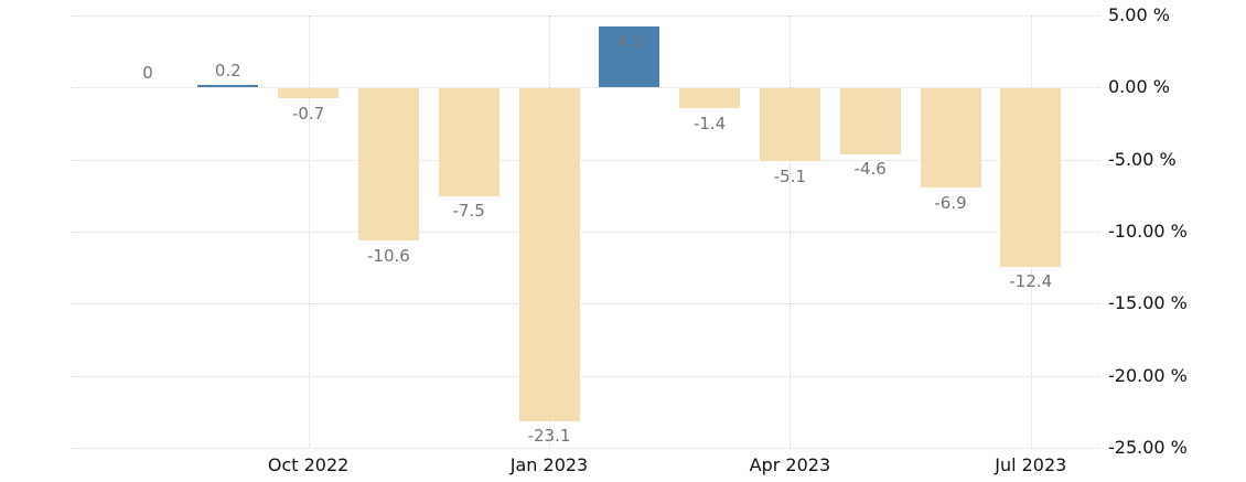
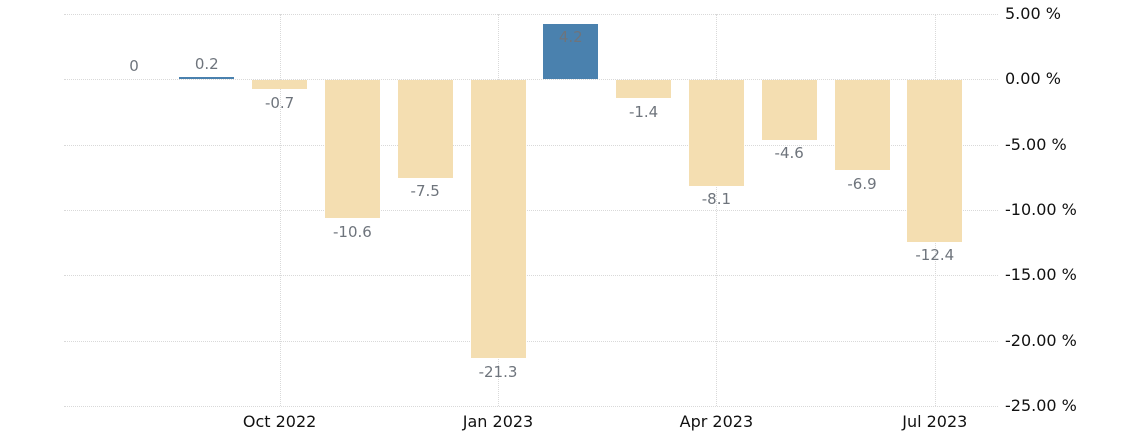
Jan 2023: -23.1 -> -21.3
Apr 2023: -5.1 -> -8.1
